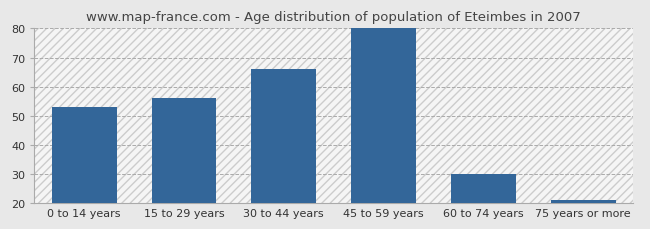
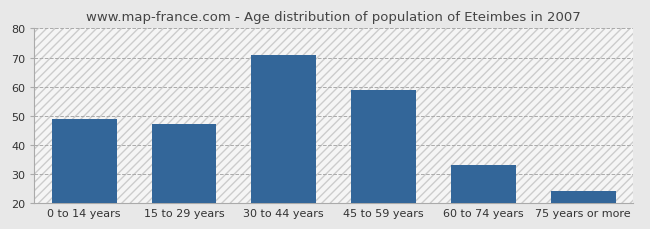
0 to 14 years: 53 -> 49
15 to 29 years: 56 -> 47
30 to 44 years: 66 -> 71
45 to 59 years: 80 -> 59
60 to 74 years: 30 -> 33
75 years or more: 21 -> 24
